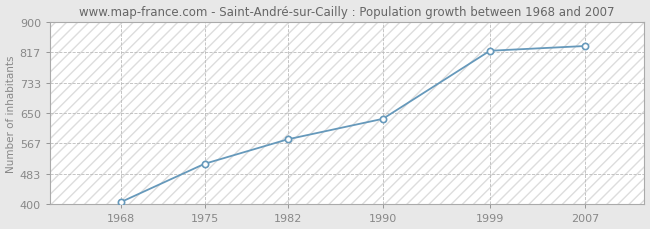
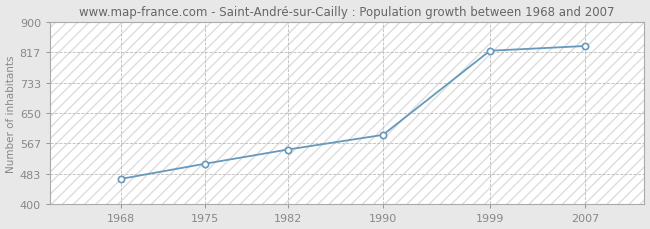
1968: 407 -> 470
1982: 578 -> 550
1990: 634 -> 590
